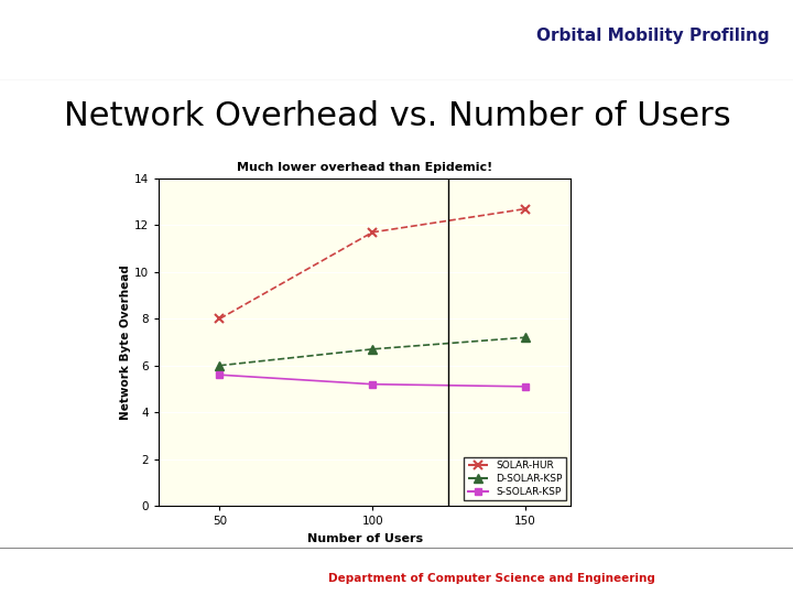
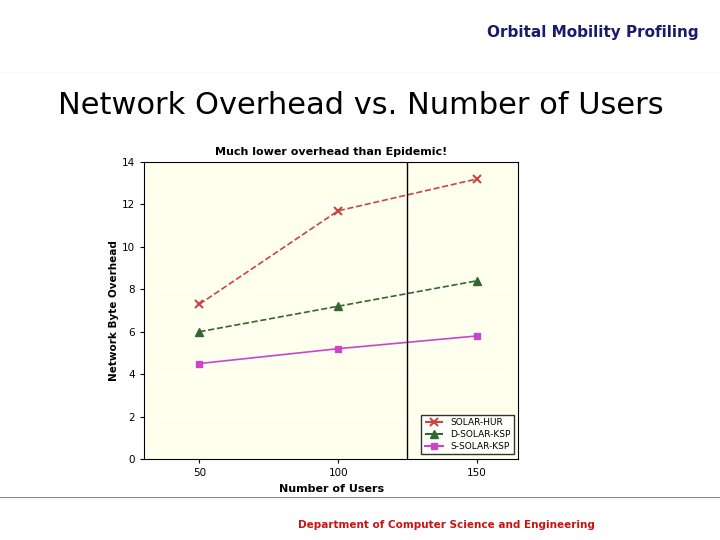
SOLAR-HUR/50: 8.0 -> 7.3
S-SOLAR-KSP/50: 5.6 -> 4.5
D-SOLAR-KSP/100: 6.7 -> 7.2
SOLAR-HUR/150: 12.7 -> 13.2
D-SOLAR-KSP/150: 7.2 -> 8.4
S-SOLAR-KSP/150: 5.1 -> 5.8
